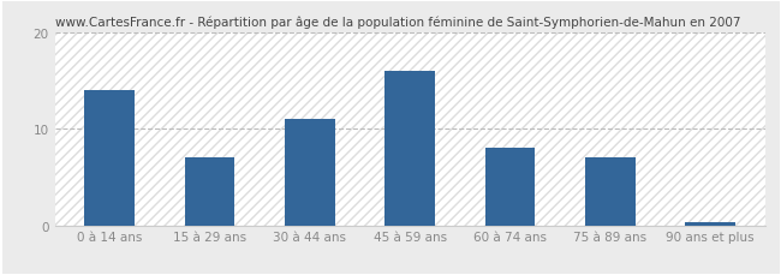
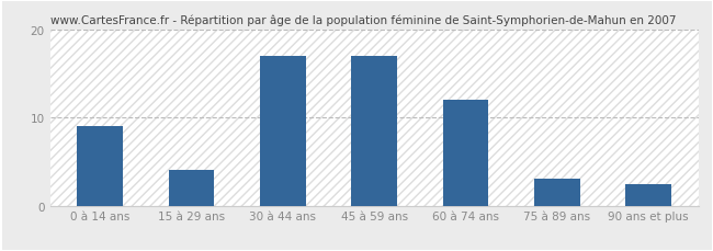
0 à 14 ans: 14.0 -> 9.0
15 à 29 ans: 7.0 -> 4.0
30 à 44 ans: 11.0 -> 17.0
45 à 59 ans: 16.0 -> 17.0
60 à 74 ans: 8.0 -> 12.0
75 à 89 ans: 7.0 -> 3.0
90 ans et plus: 0.3 -> 2.4
